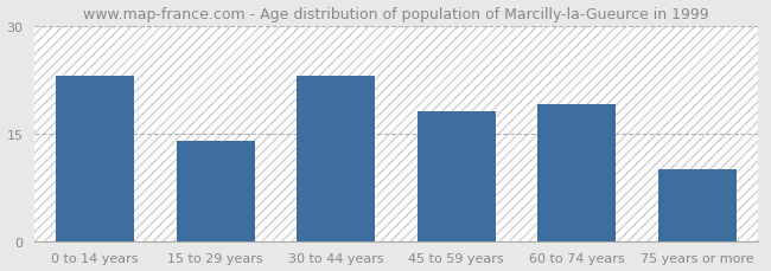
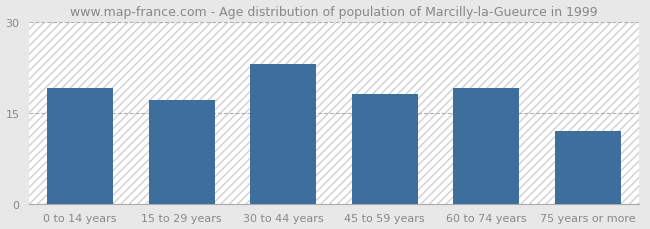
0 to 14 years: 23 -> 19
15 to 29 years: 14 -> 17
75 years or more: 10 -> 12
